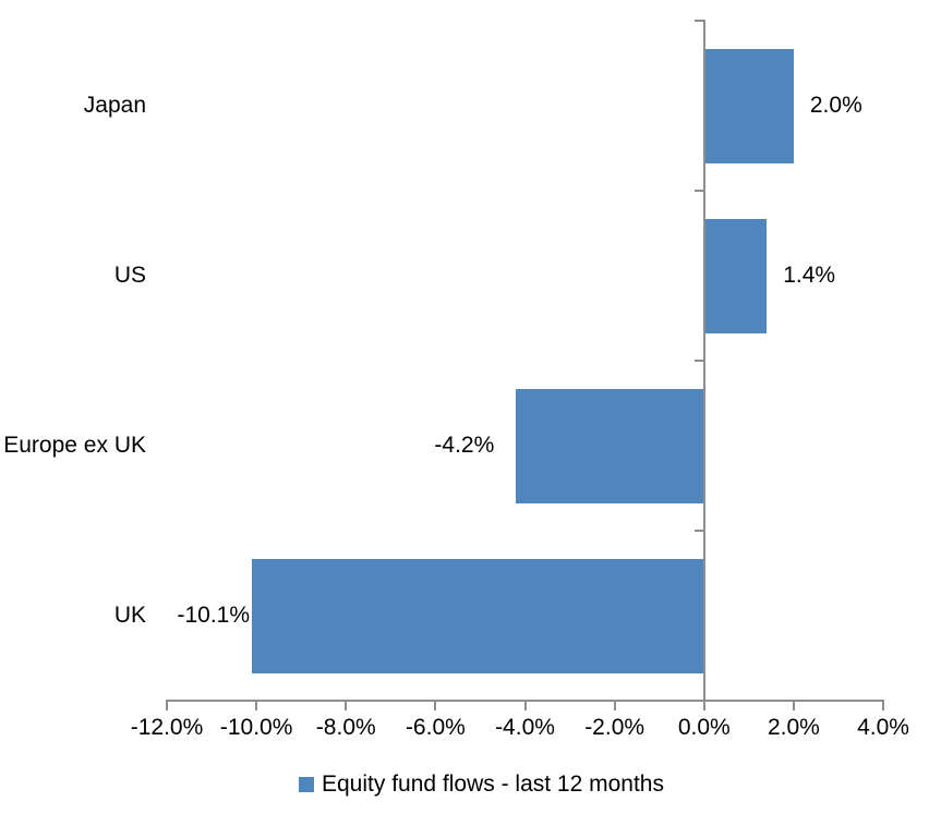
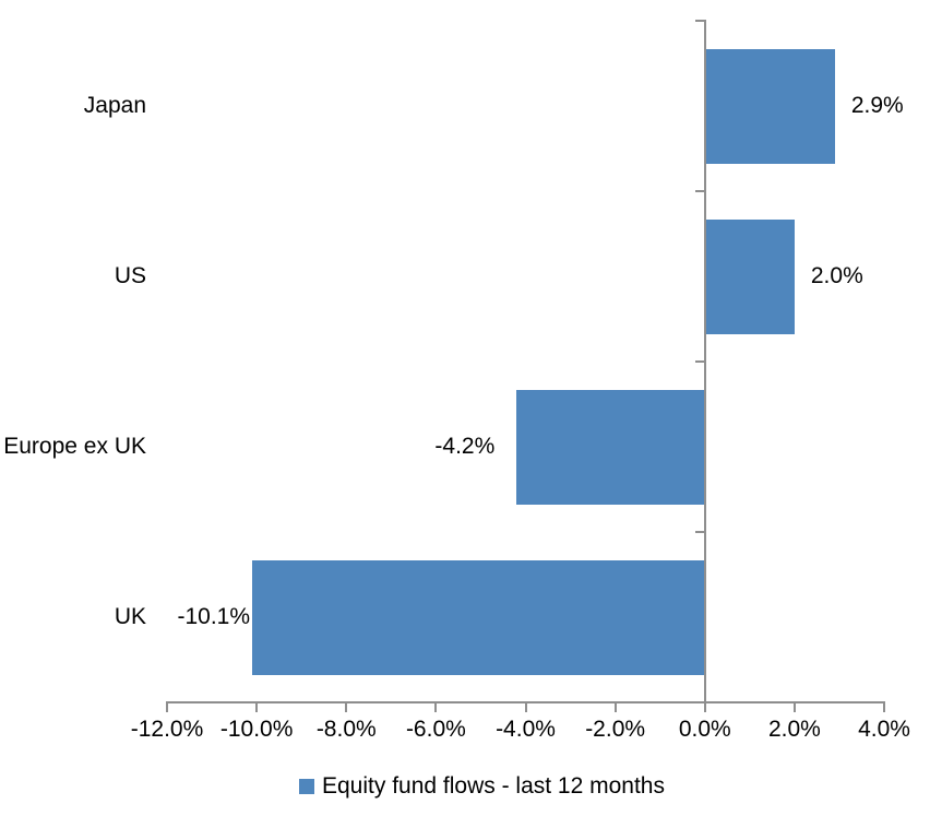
Japan: 2.0% -> 2.9%
US: 1.4% -> 2.0%
